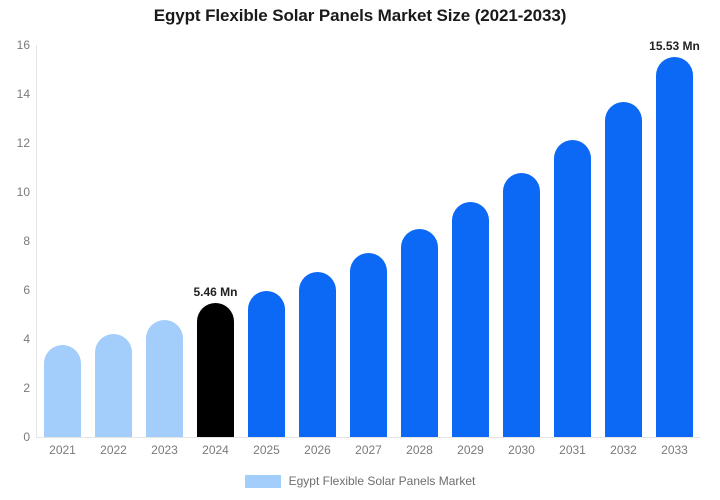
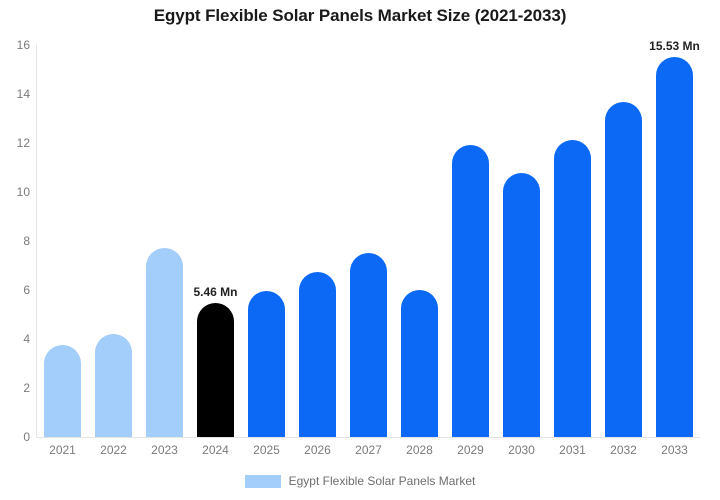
2023: 4.8 -> 7.7
2028: 8.5 -> 6.0
2029: 9.6 -> 11.9
